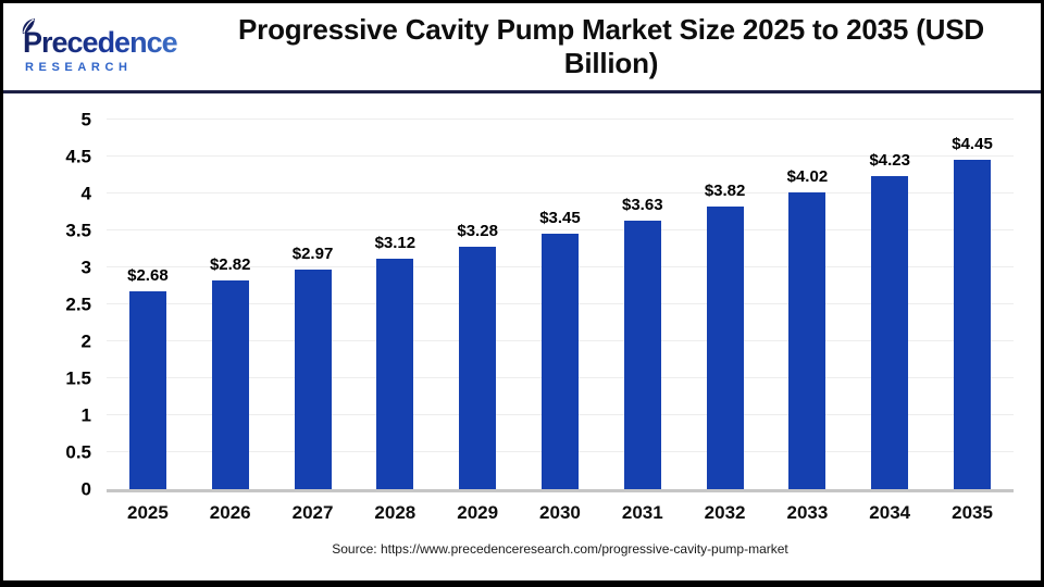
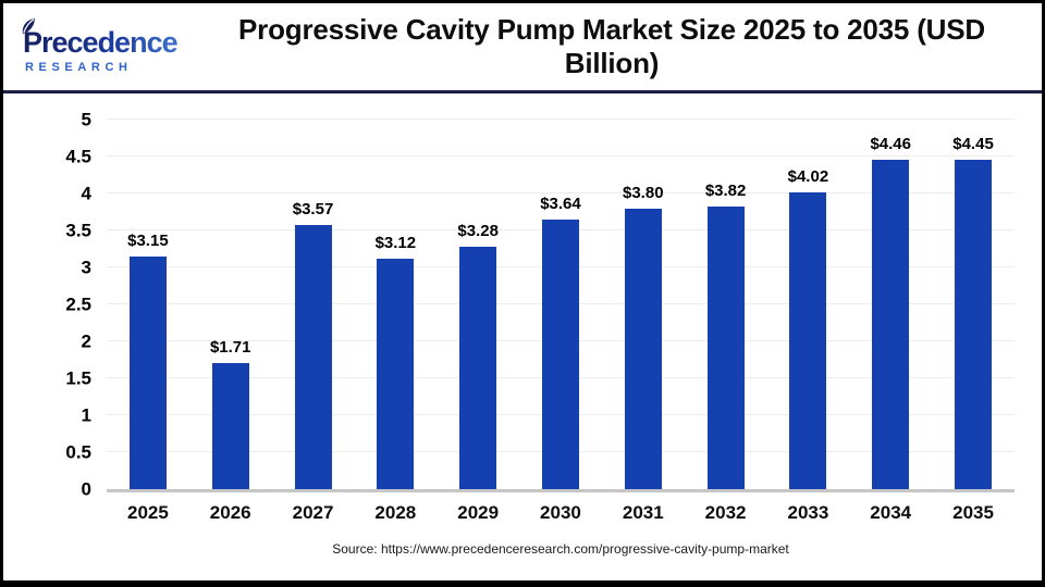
2025: $2.68 -> $3.15
2026: $2.82 -> $1.71
2027: $2.97 -> $3.57
2030: $3.45 -> $3.64
2031: $3.63 -> $3.80
2034: $4.23 -> $4.46
